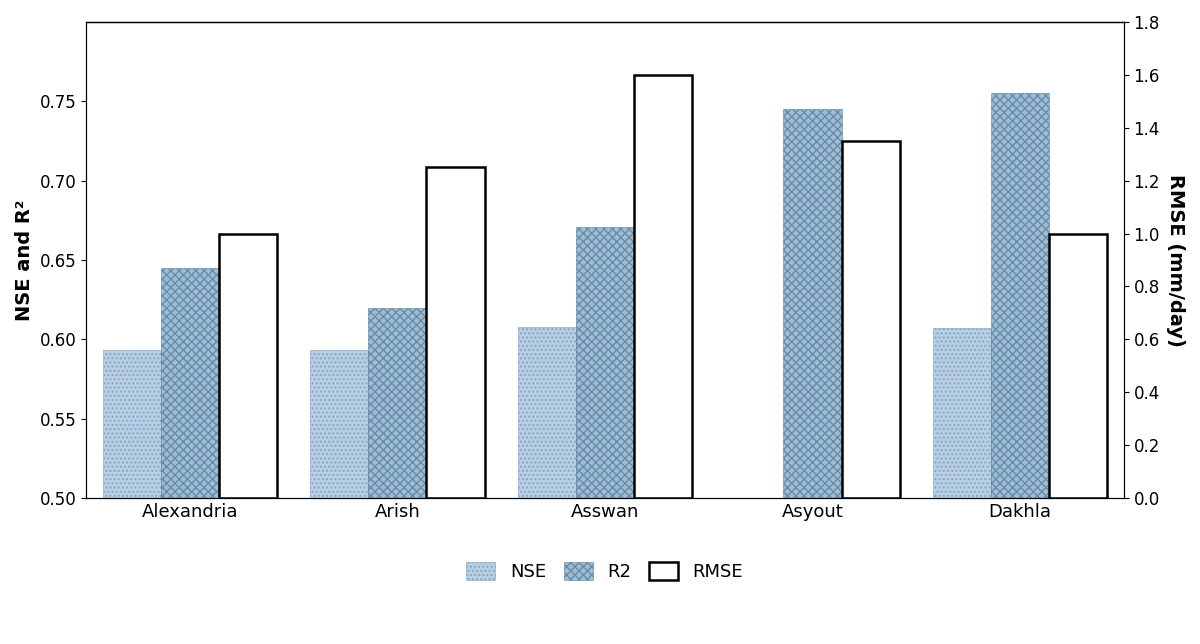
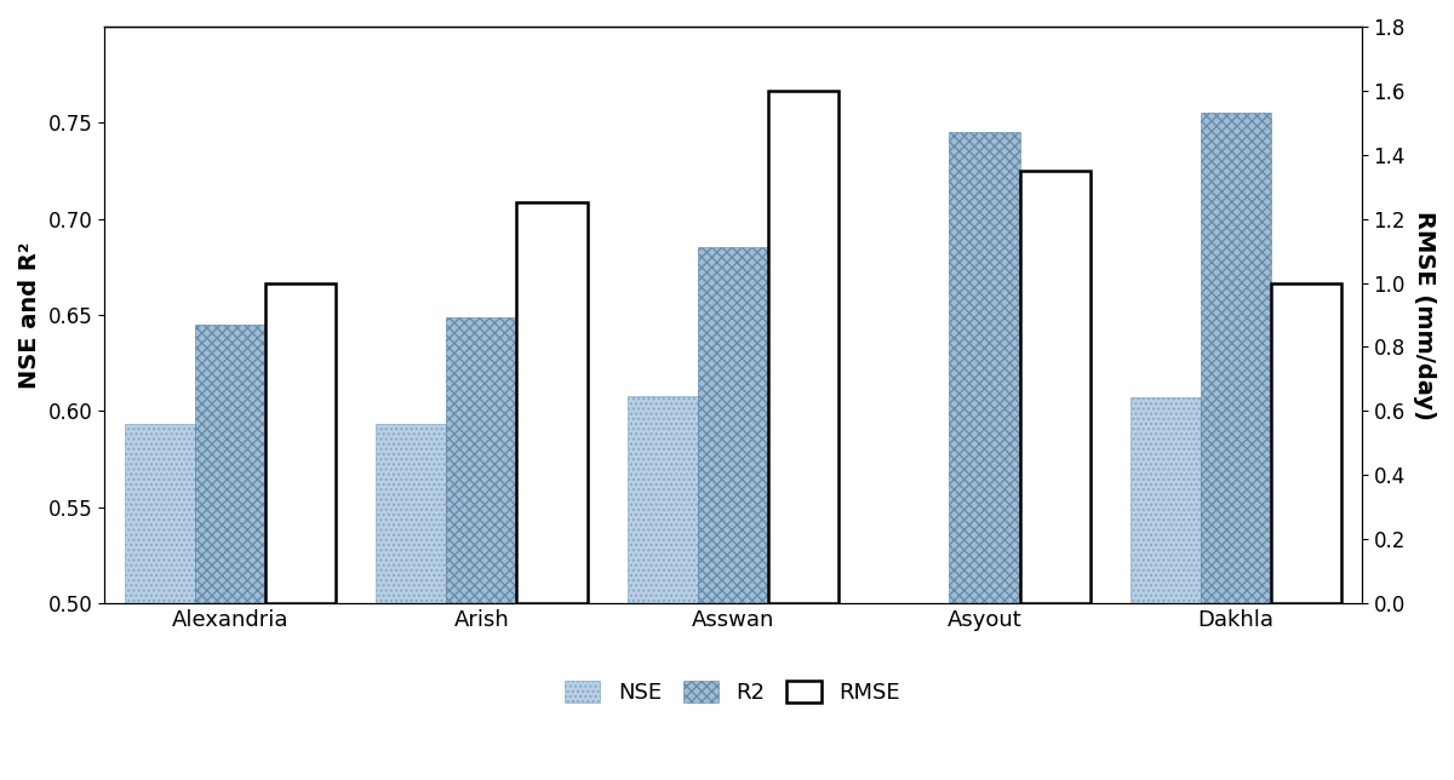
R2/Arish: 0.620 -> 0.649
R2/Asswan: 0.671 -> 0.685
